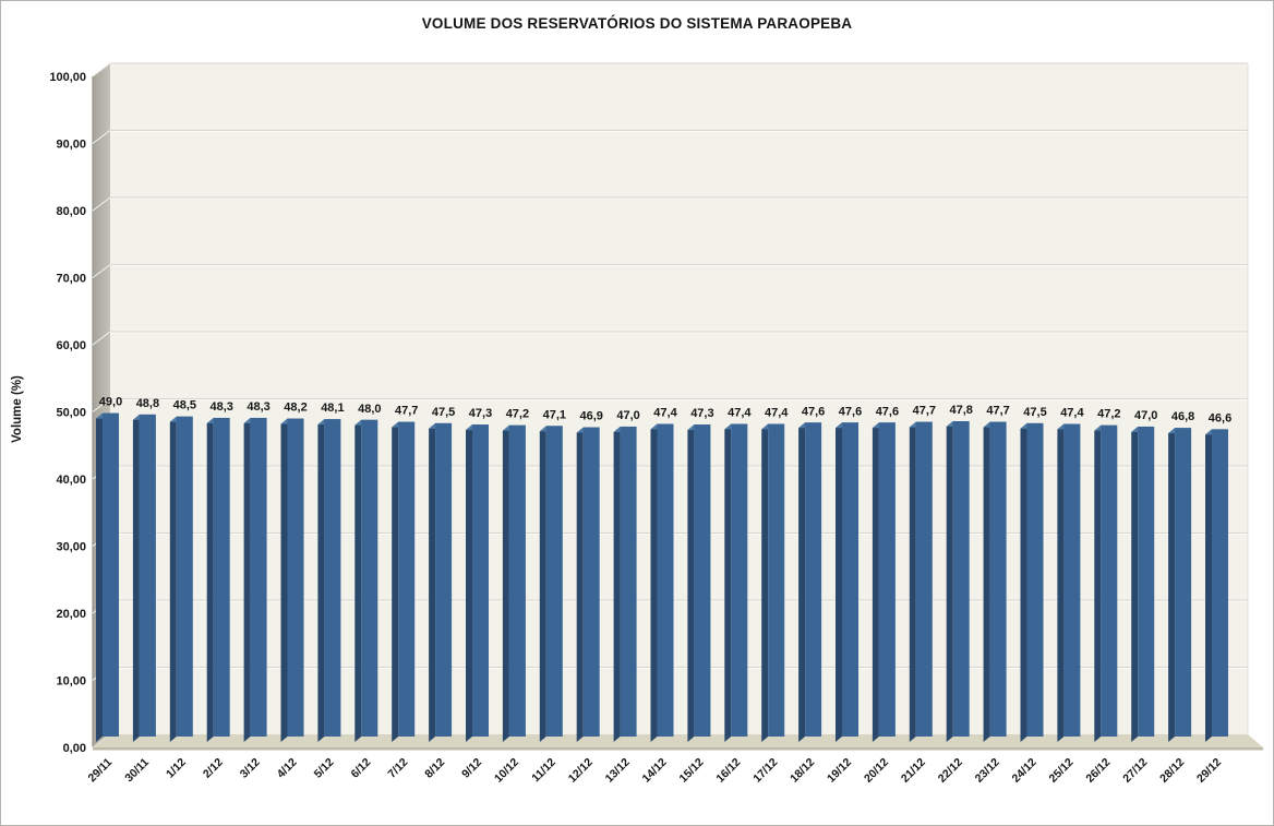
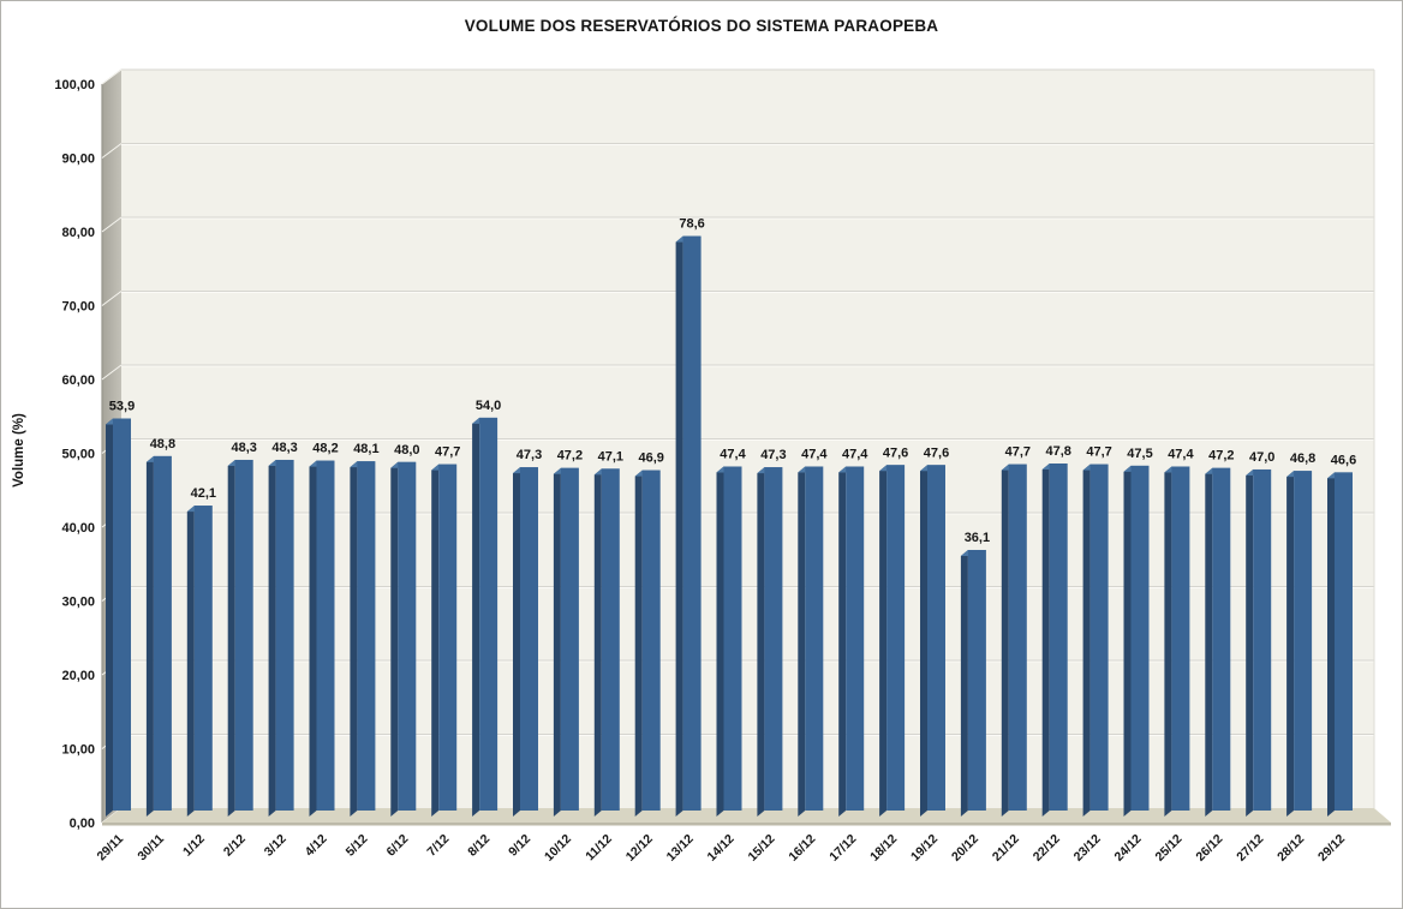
29/11: 49,0 -> 53,9
1/12: 48,5 -> 42,1
8/12: 47,5 -> 54,0
13/12: 47,0 -> 78,6
20/12: 47,6 -> 36,1
